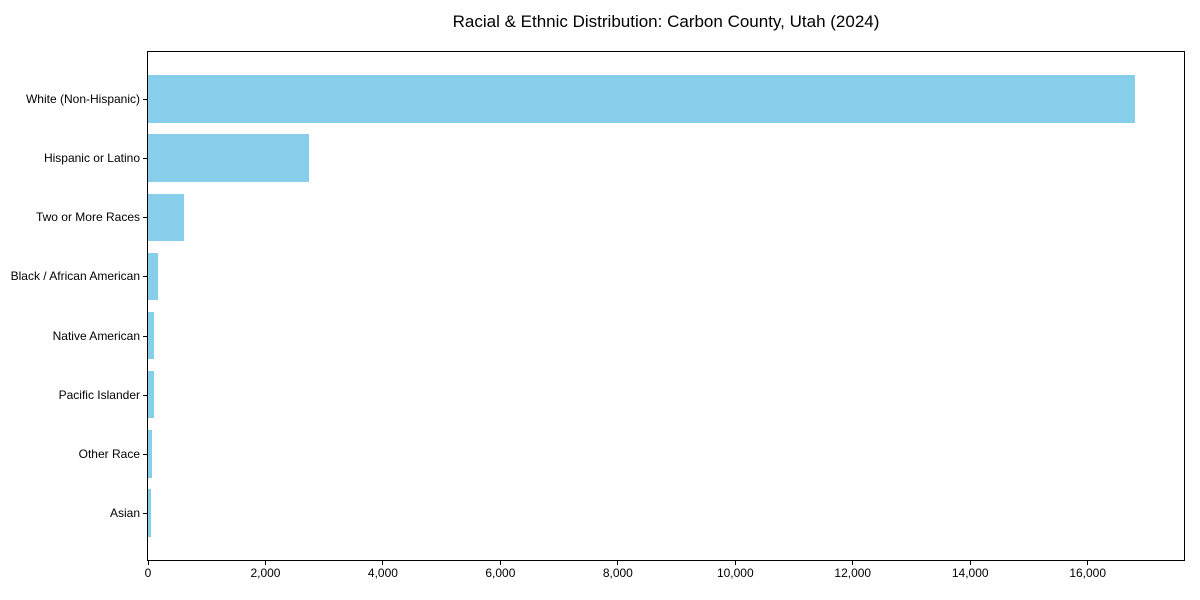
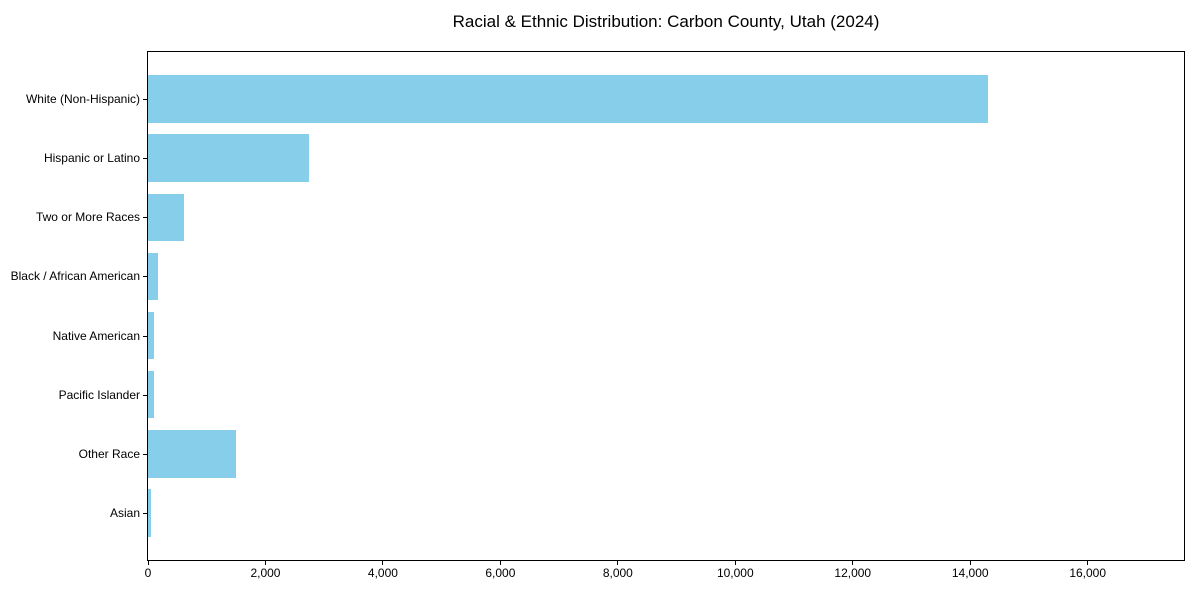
White (Non-Hispanic): 16800 -> 14300
Other Race: 100 -> 1500
